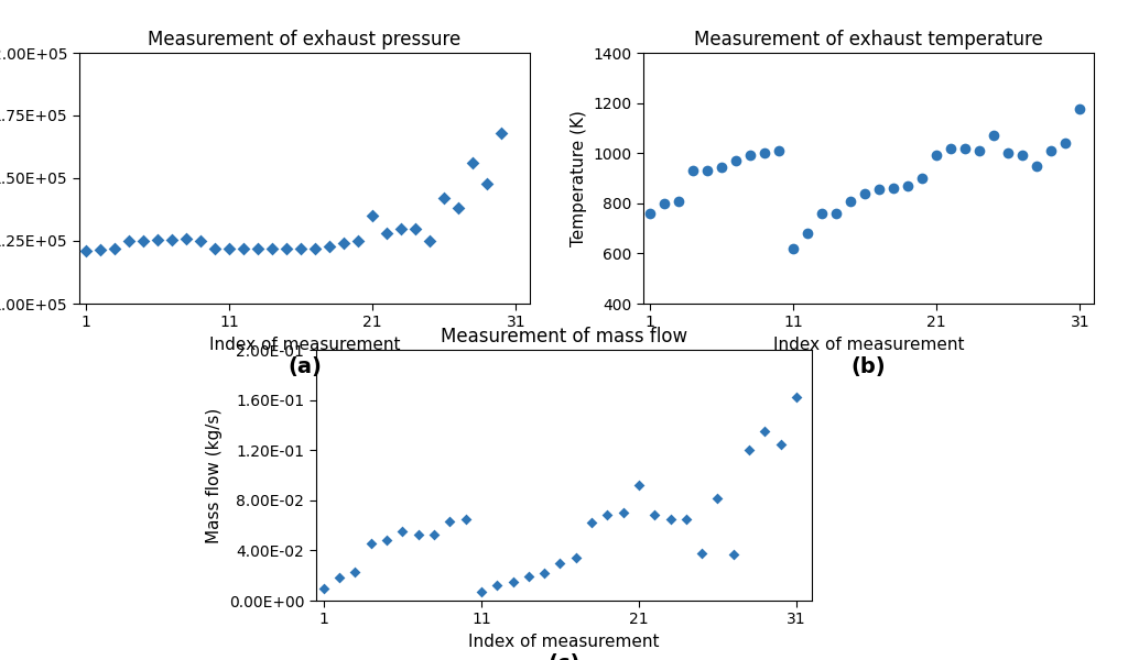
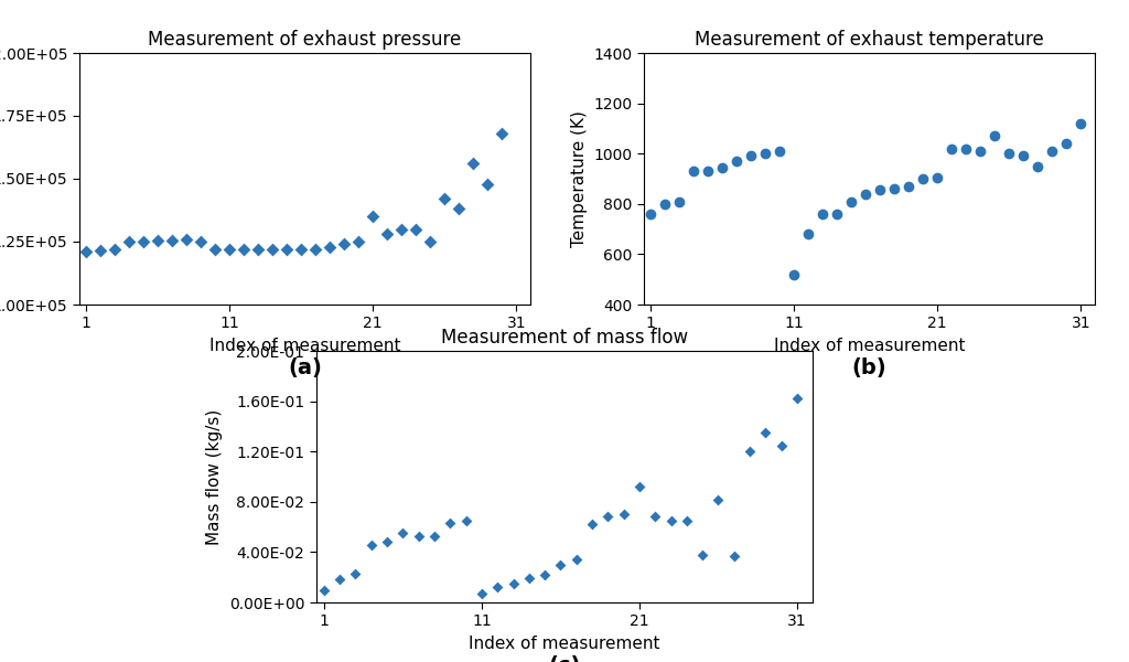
Measurement of exhaust temperature/11: 620 -> 520
Measurement of exhaust temperature/21: 990 -> 905
Measurement of exhaust temperature/31: 1175 -> 1120
